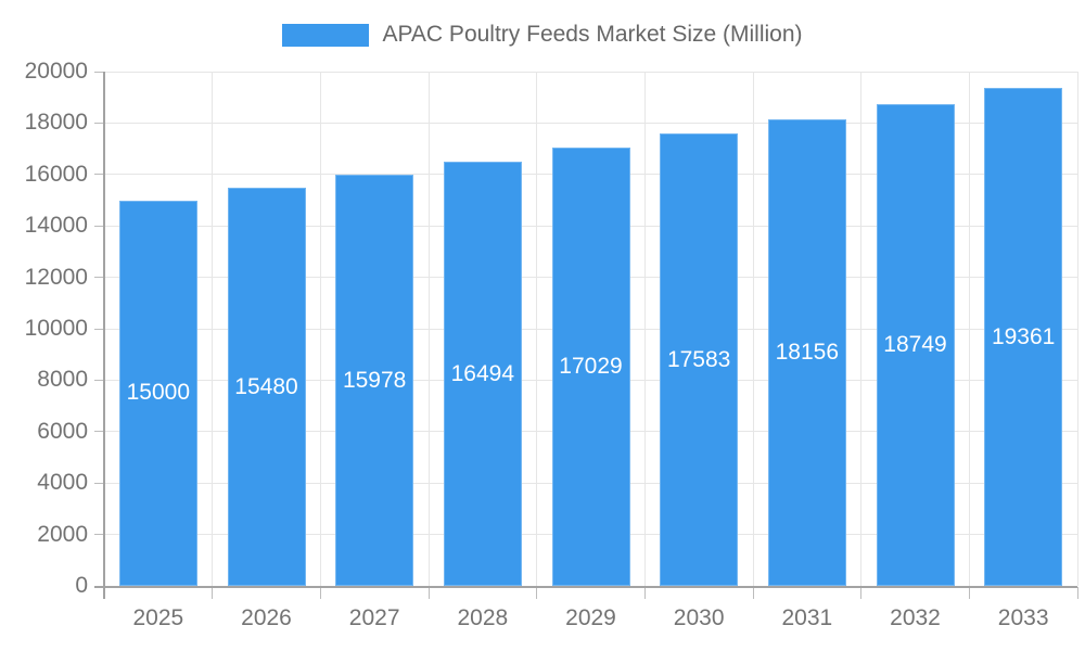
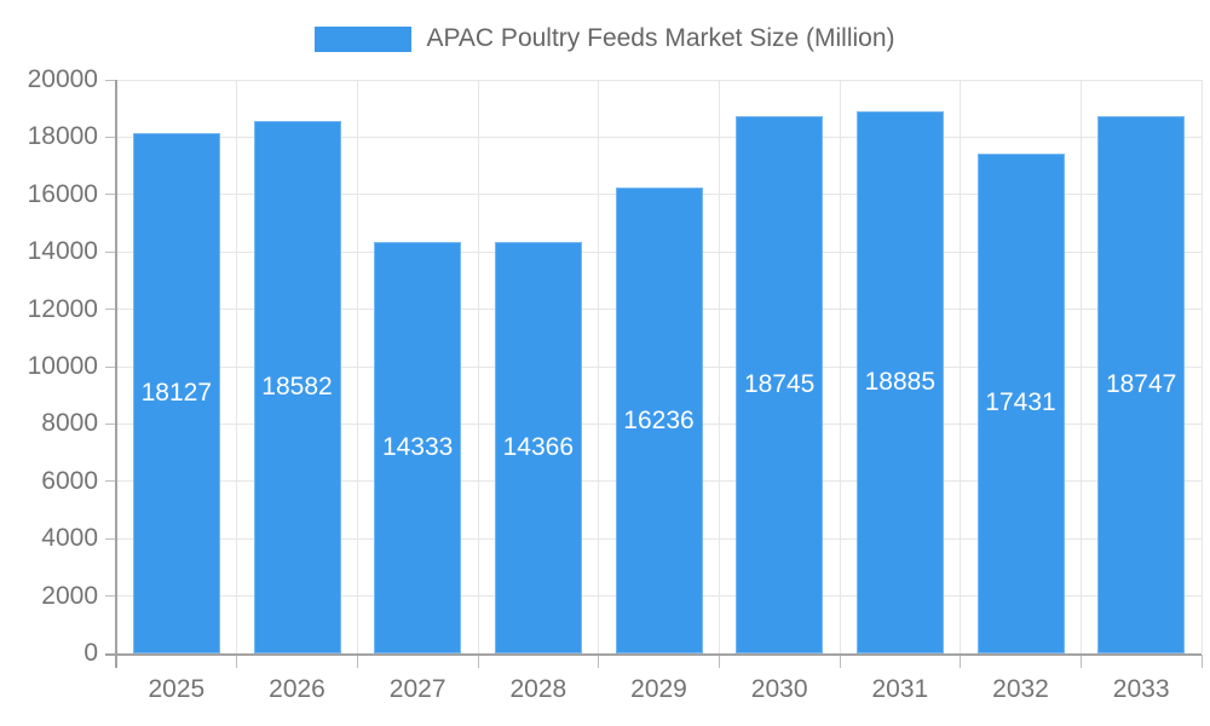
2025: 15000 -> 18127
2026: 15480 -> 18582
2027: 15978 -> 14333
2028: 16494 -> 14366
2029: 17029 -> 16236
2030: 17583 -> 18745
2031: 18156 -> 18885
2032: 18749 -> 17431
2033: 19361 -> 18747
